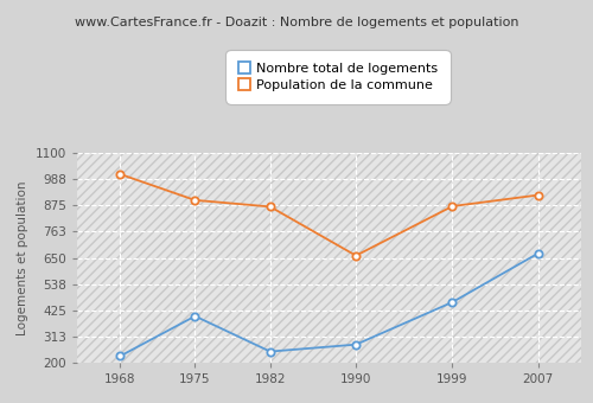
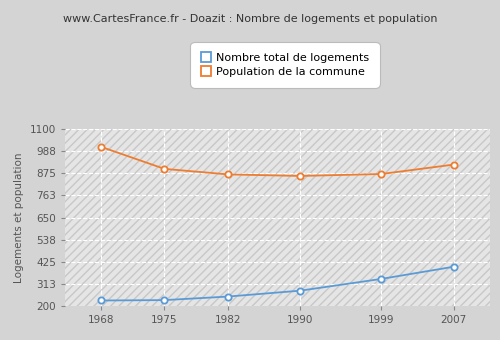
Nombre total de logements/1975: 400 -> 230
Population de la commune/1990: 660 -> 860
Nombre total de logements/1999: 460 -> 340
Nombre total de logements/2007: 670 -> 400
